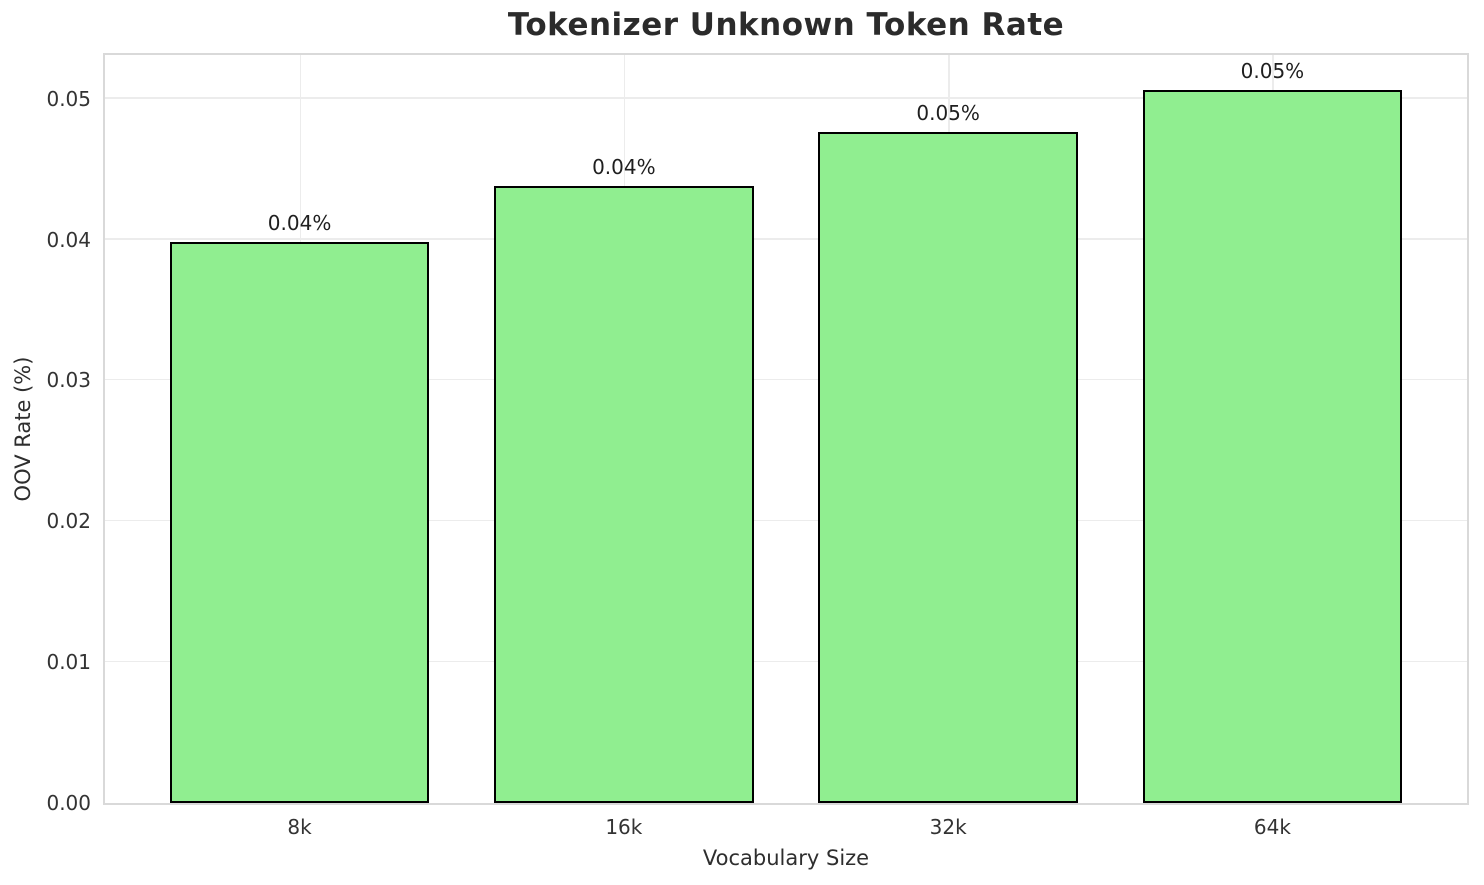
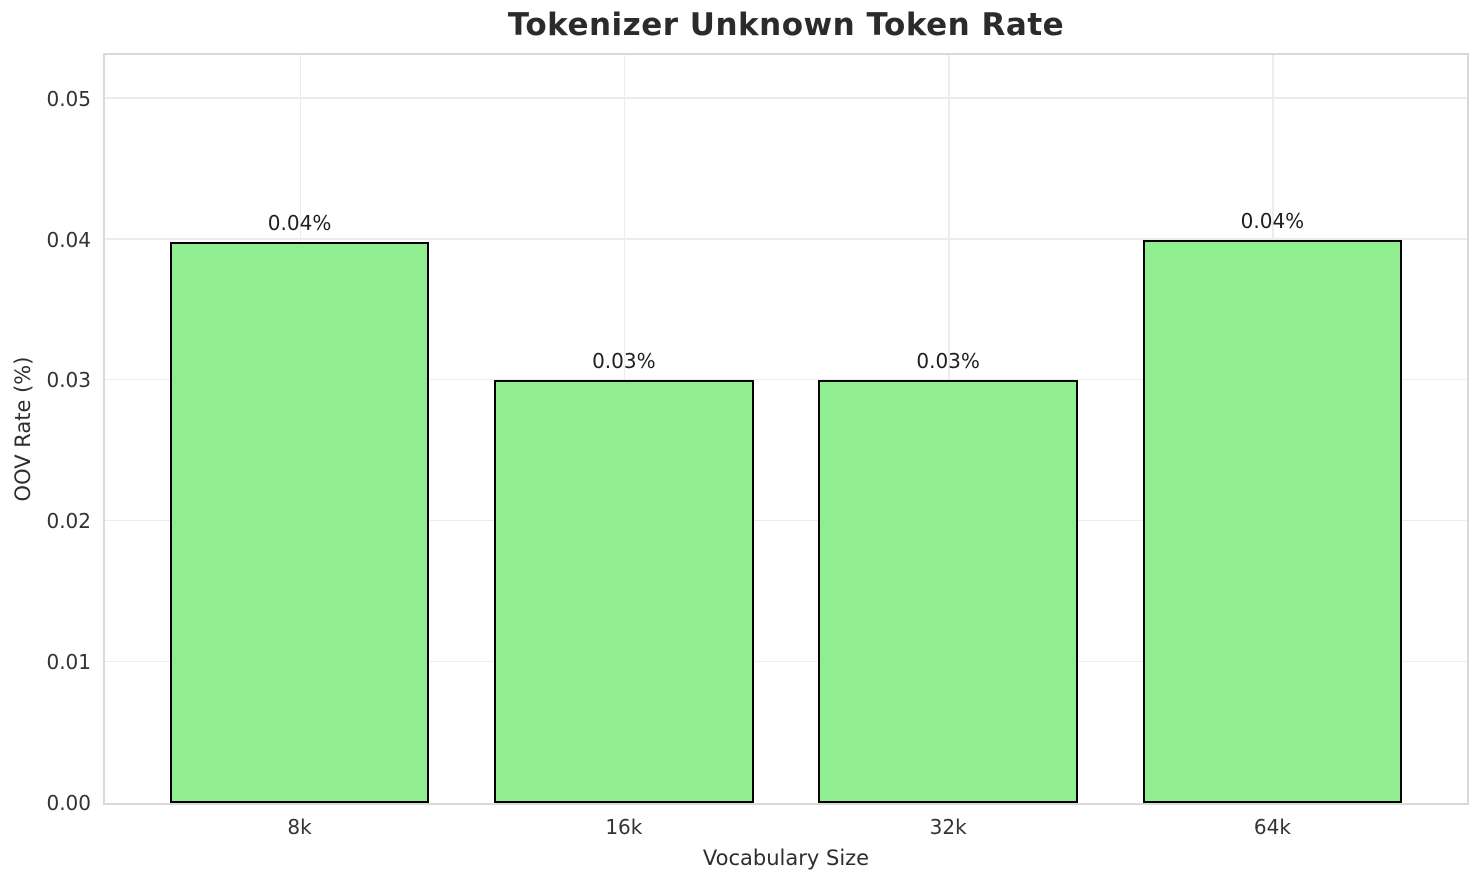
16k: 0.04% -> 0.03%
32k: 0.05% -> 0.03%
64k: 0.05% -> 0.04%
